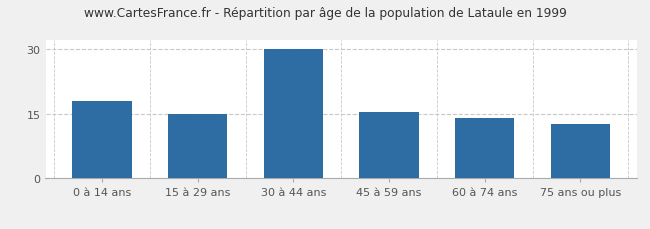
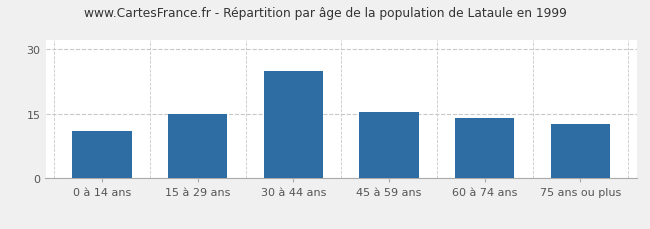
0 à 14 ans: 18.0 -> 11.0
30 à 44 ans: 30.0 -> 25.0
